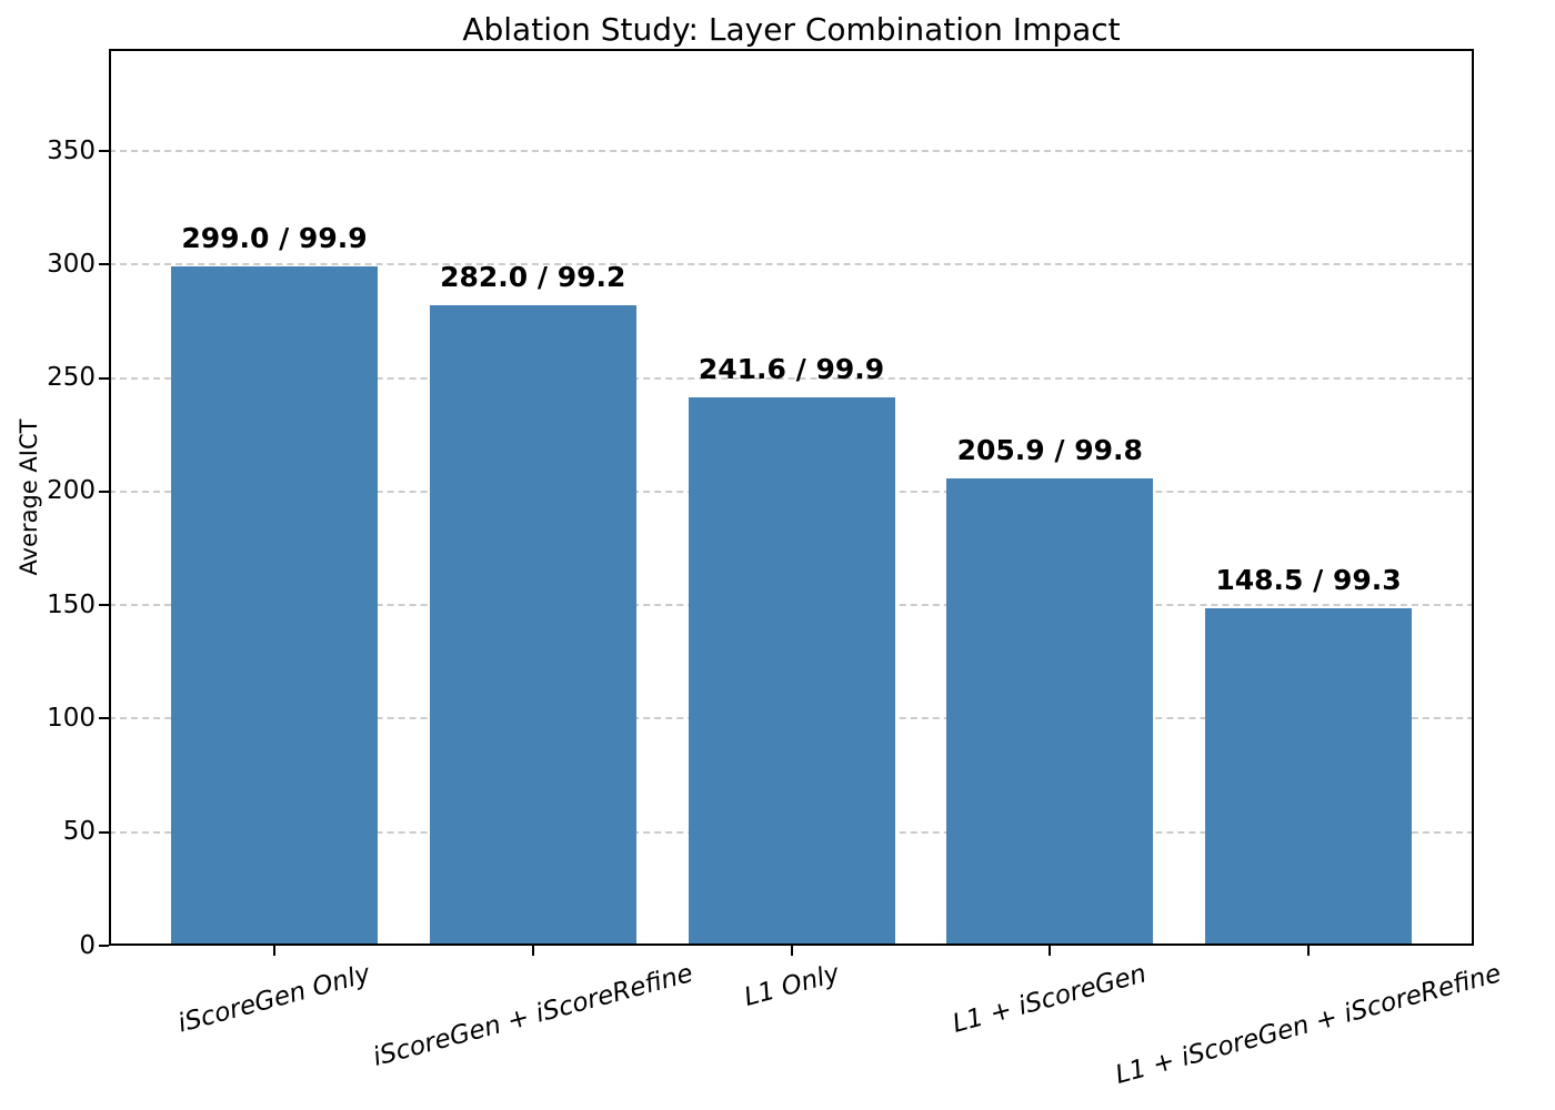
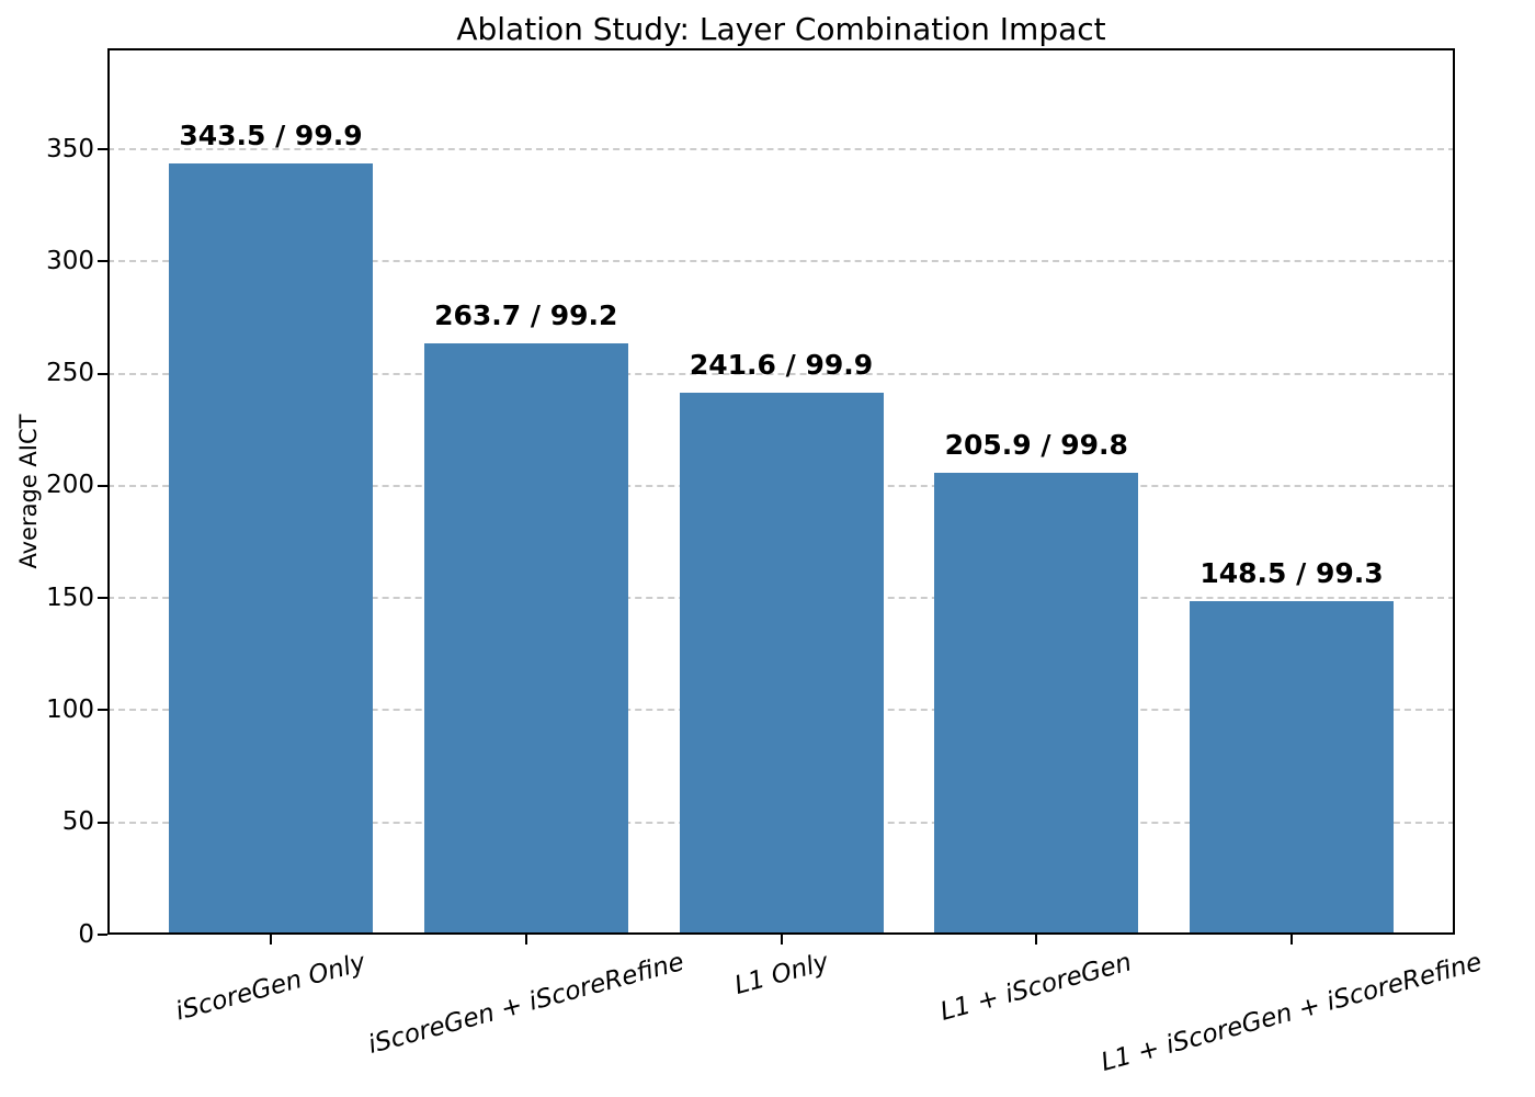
iScoreGen Only: 299.0 -> 343.5
iScoreGen + iScoreRefine: 282.0 -> 263.7
